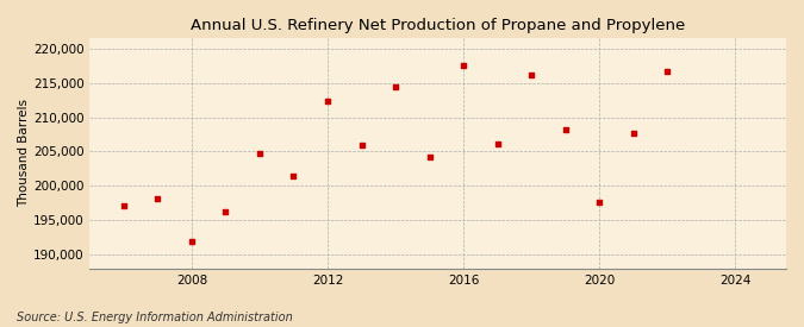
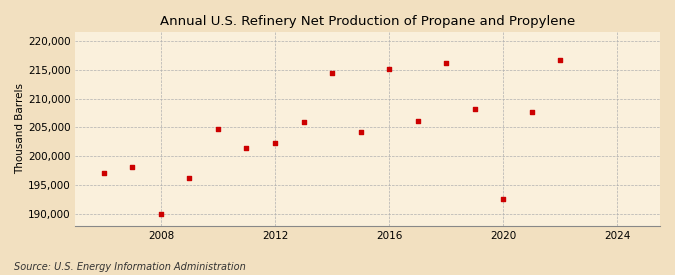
2008: 192,000 -> 190,100
2012: 212,400 -> 202,300
2016: 217,600 -> 215,100
2020: 197,600 -> 192,700
